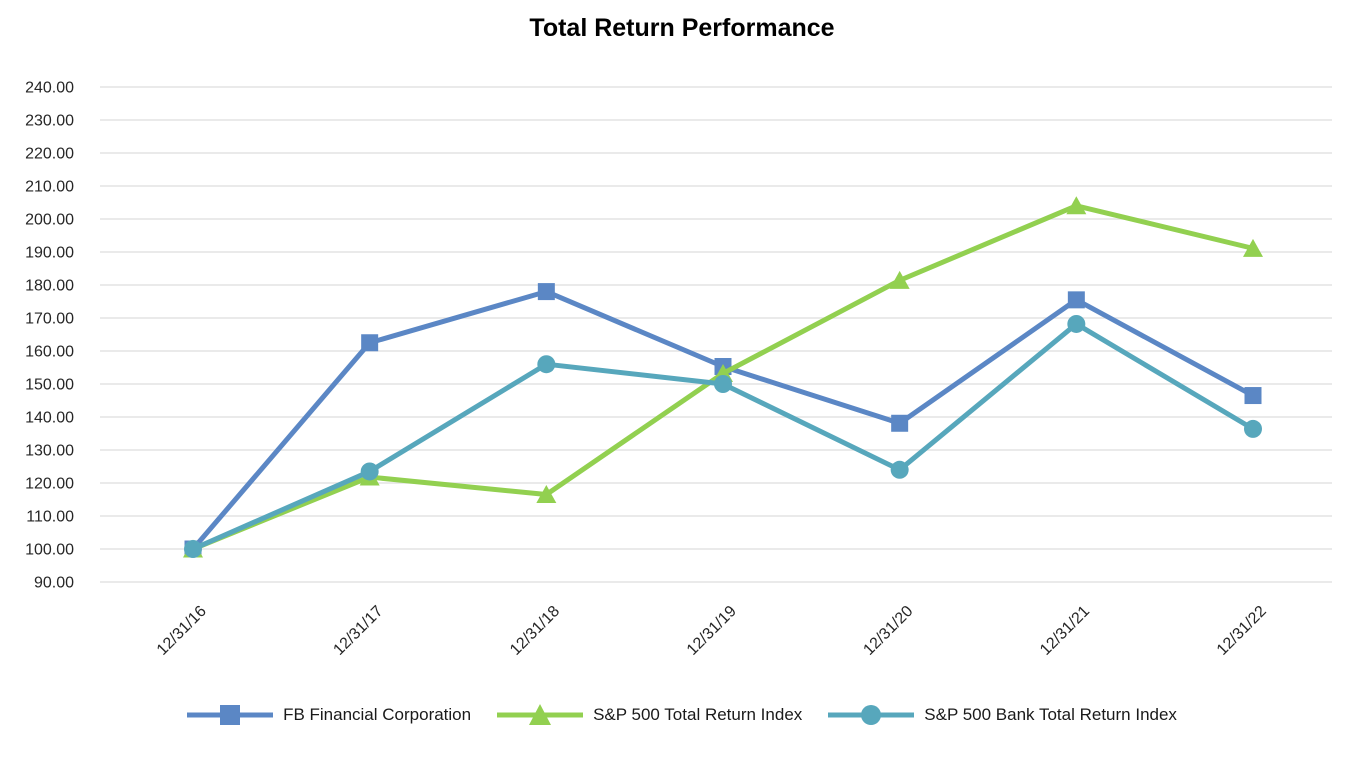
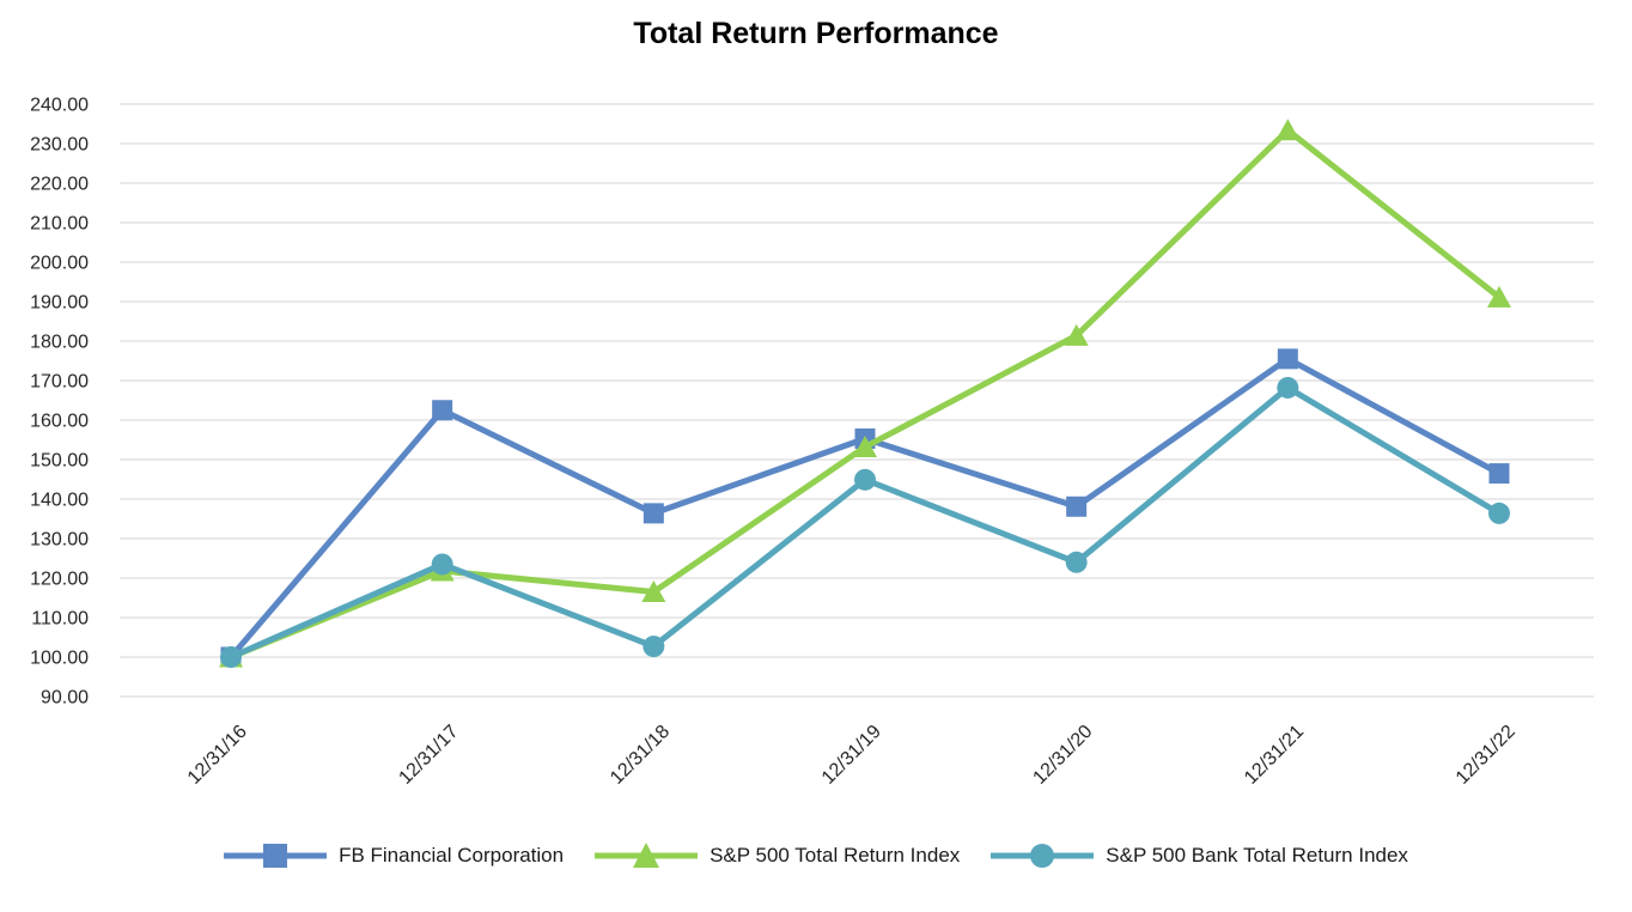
FB Financial Corporation/12/31/18: 178 -> 136
S&P 500 Bank Total Return Index/12/31/18: 156 -> 103
S&P 500 Bank Total Return Index/12/31/19: 150 -> 145
S&P 500 Total Return Index/12/31/21: 204 -> 233
